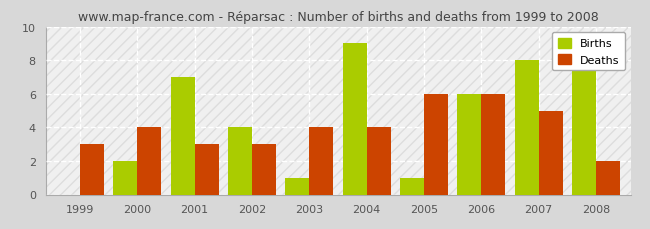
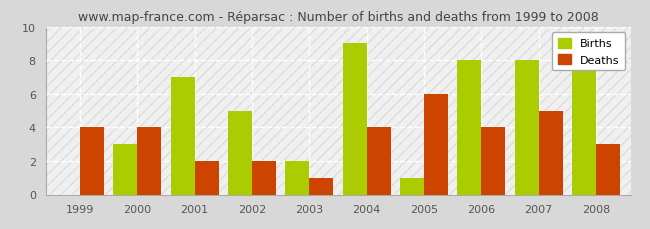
Deaths/1999: 3 -> 4
Births/2000: 2 -> 3
Deaths/2001: 3 -> 2
Births/2002: 4 -> 5
Deaths/2002: 3 -> 2
Births/2003: 1 -> 2
Deaths/2003: 4 -> 1
Births/2006: 6 -> 8
Deaths/2006: 6 -> 4
Deaths/2008: 2 -> 3
